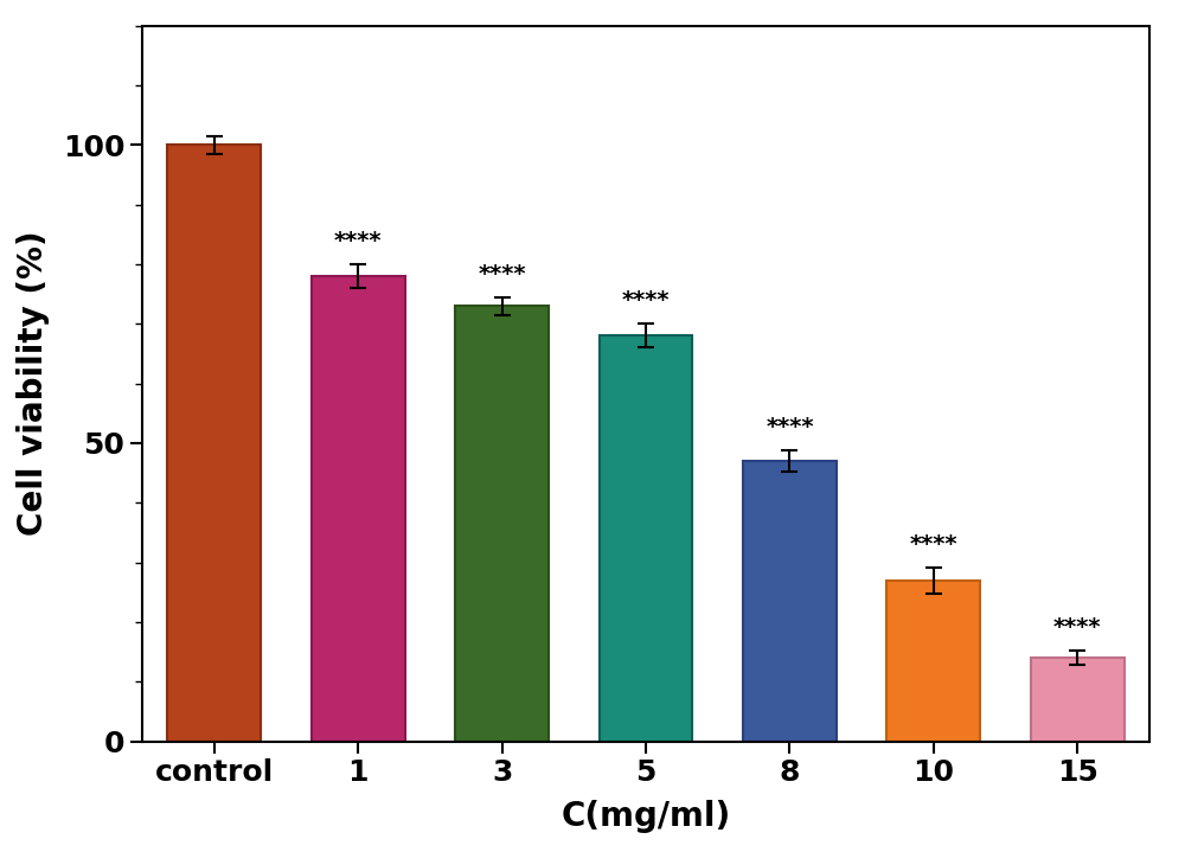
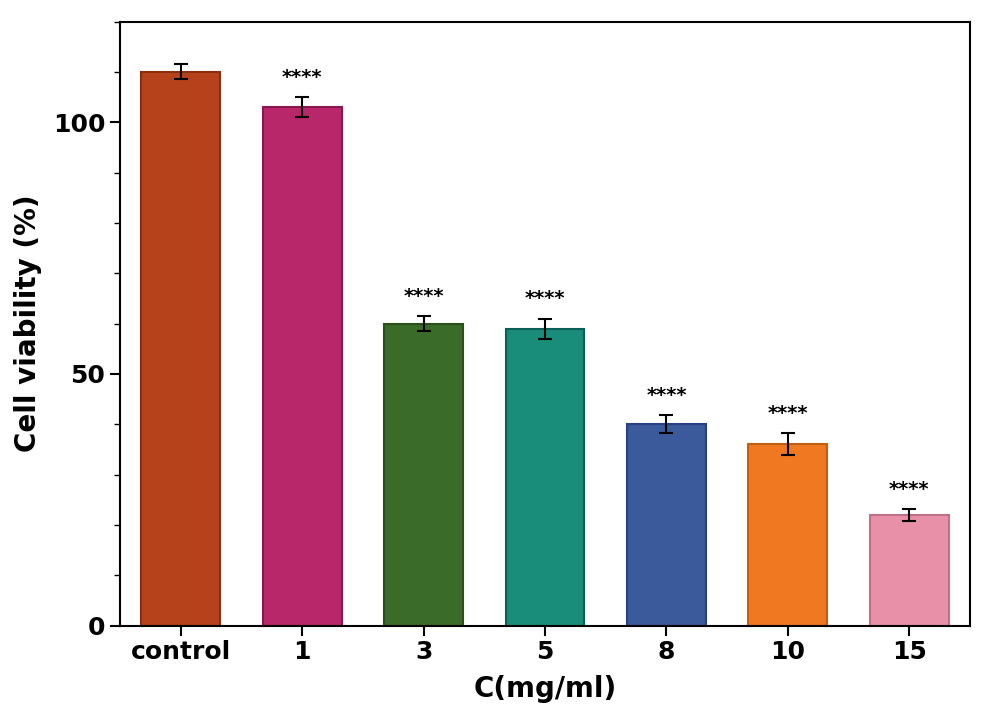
control: 100 -> 110
1: 78 -> 103
3: 73 -> 60
5: 68 -> 59
8: 47 -> 40
10: 27 -> 36
15: 14 -> 22
